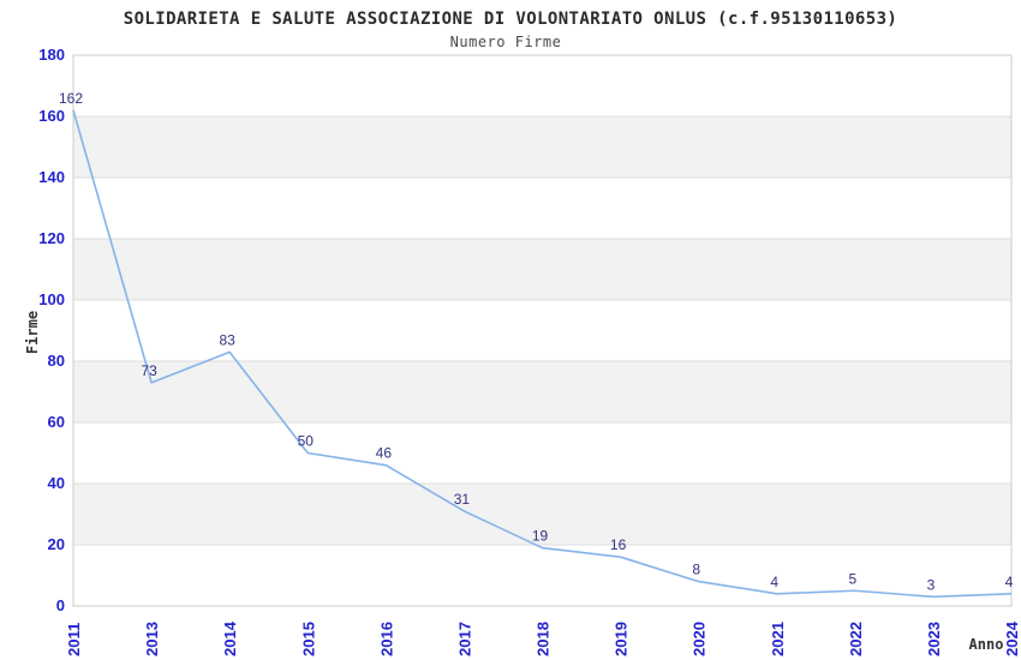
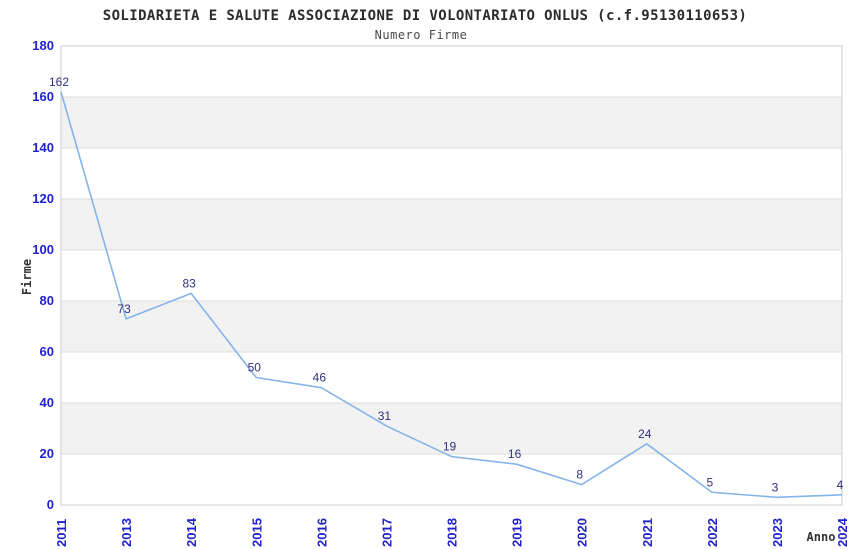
2021: 4 -> 24
